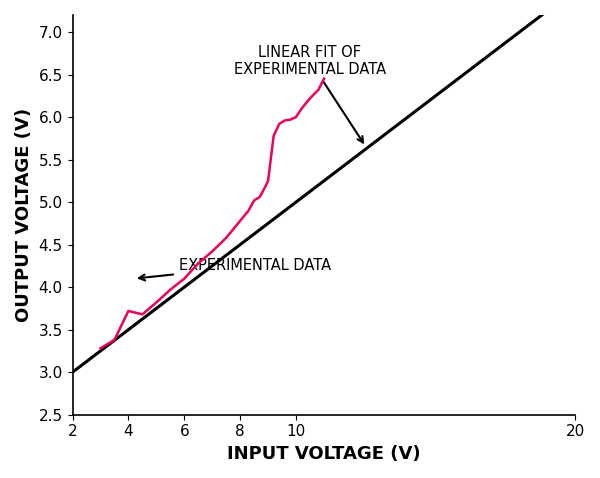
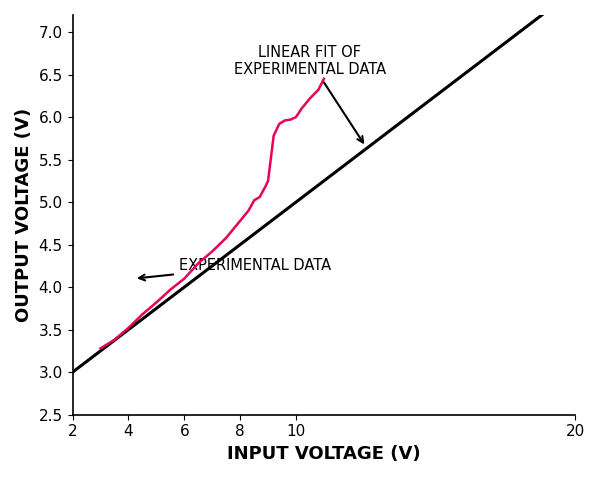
4: 3.72 -> 3.52
